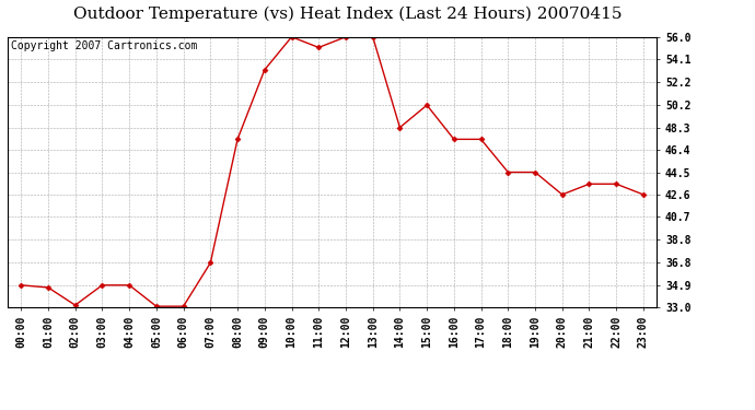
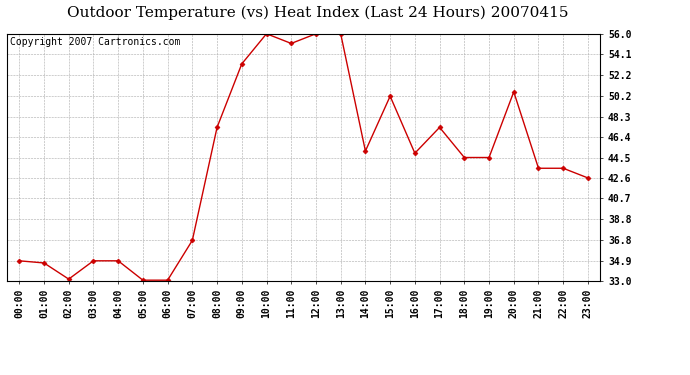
14:00: 48.3 -> 45.1
16:00: 47.3 -> 44.9
20:00: 42.6 -> 50.6
